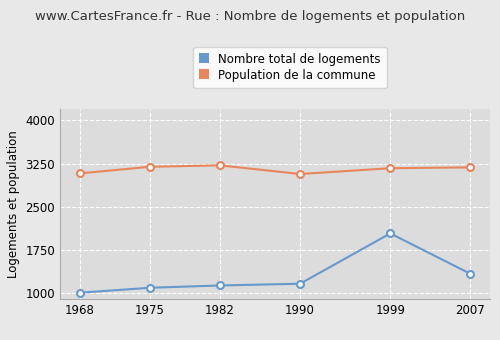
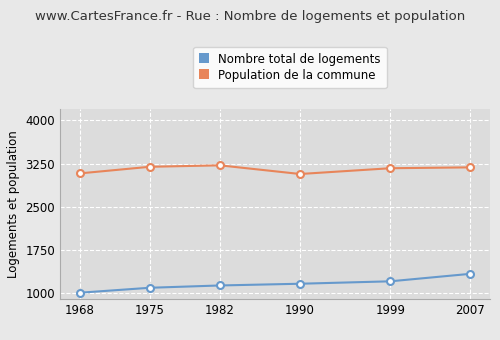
Nombre total de logements/1999: 2040 -> 1210
